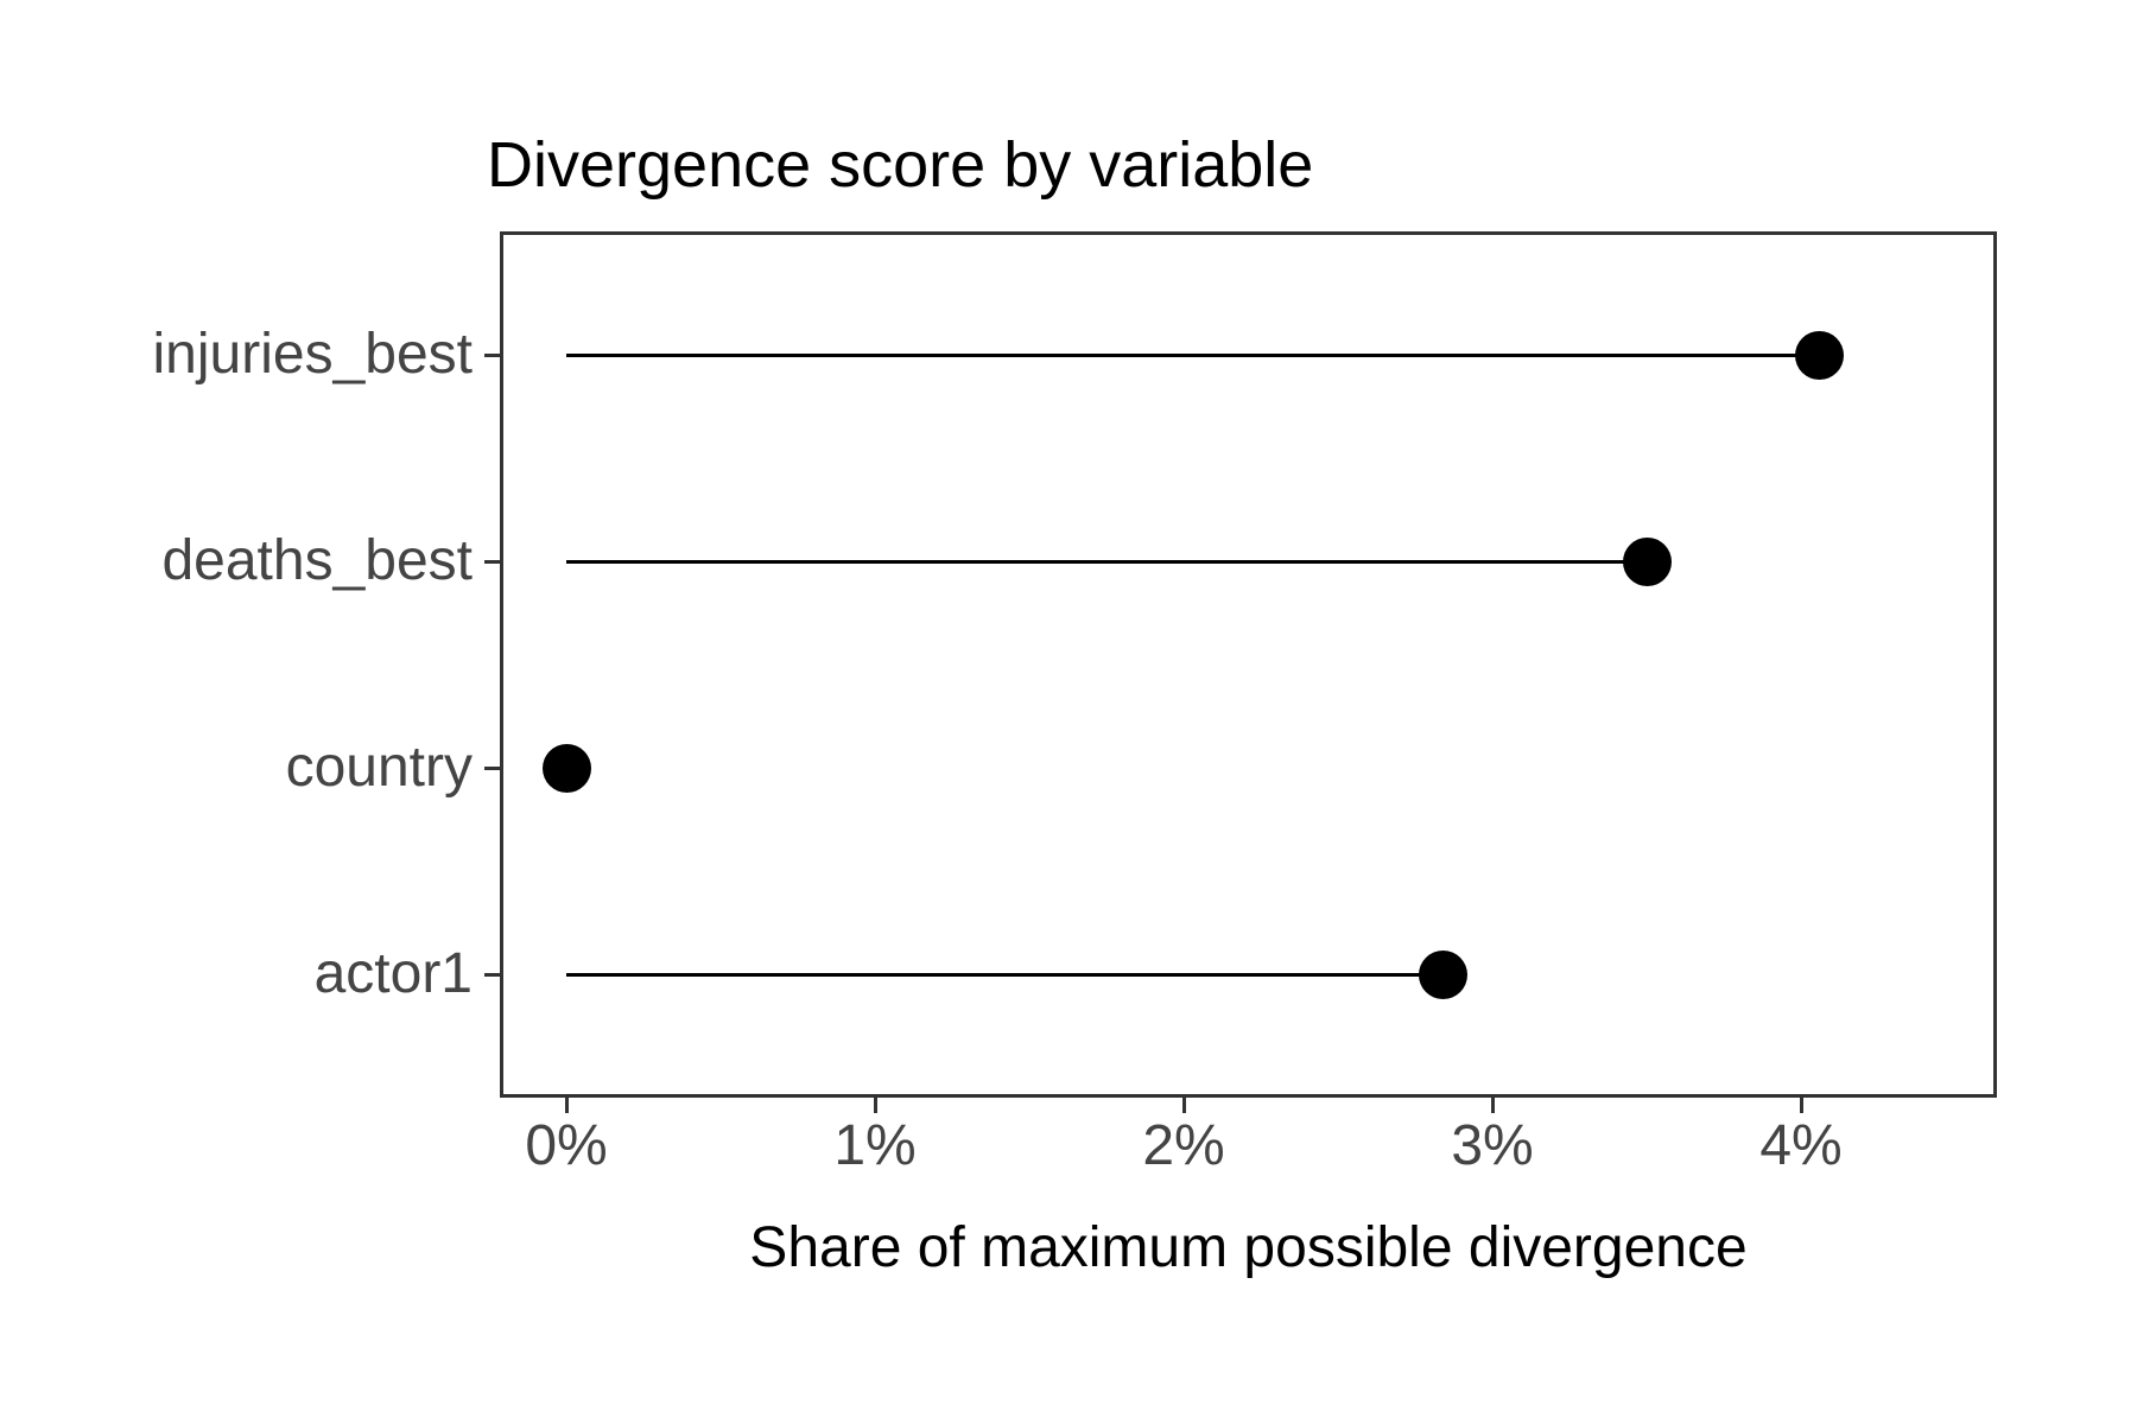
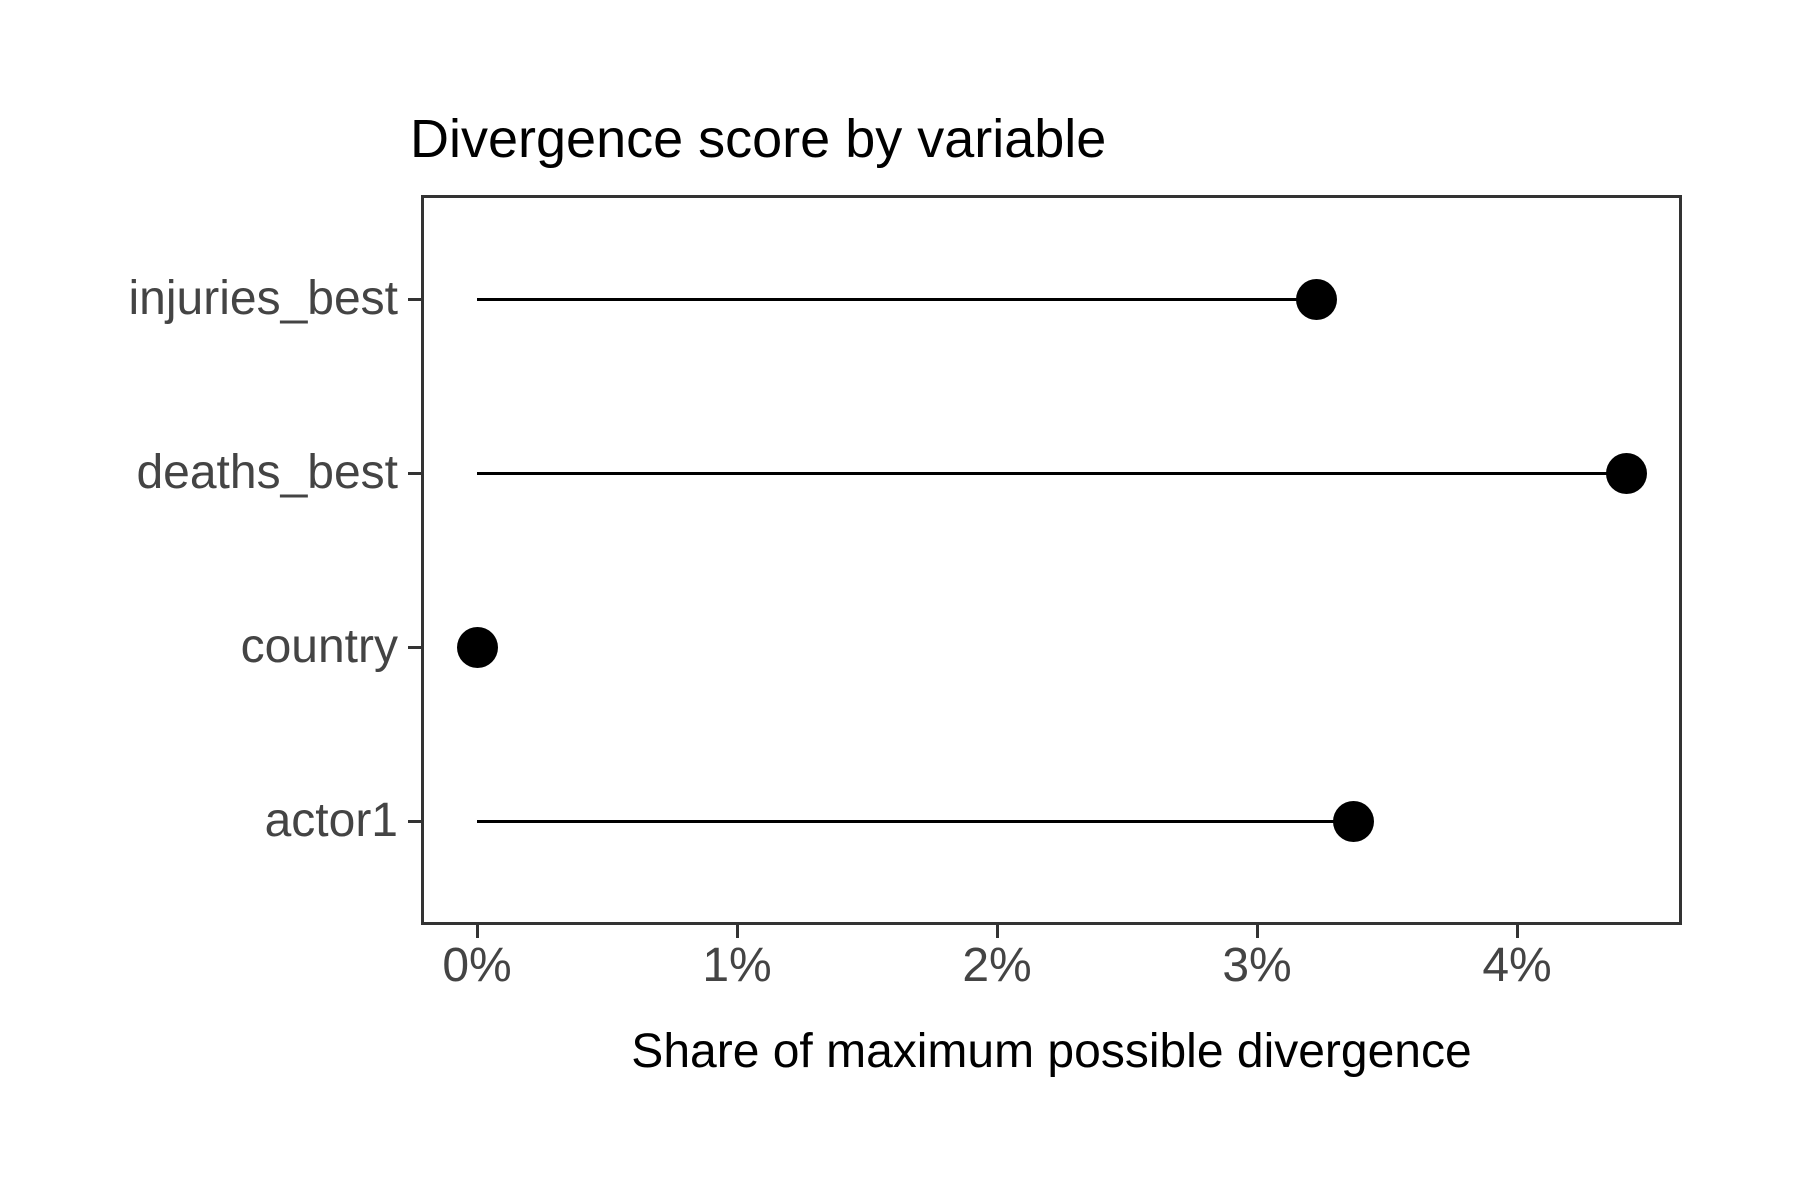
injuries_best: 4.06% -> 3.23%
deaths_best: 3.50% -> 4.42%
actor1: 2.84% -> 3.37%
